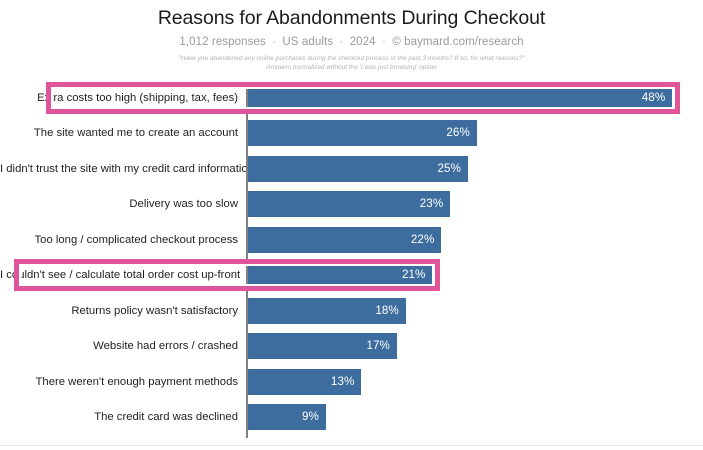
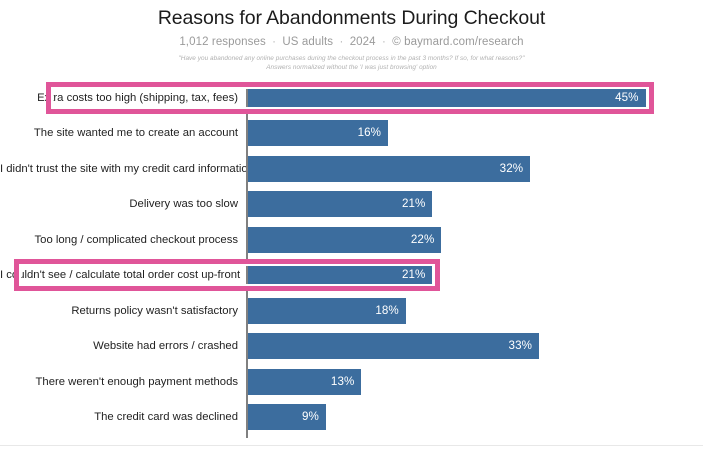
Extra costs too high (shipping, tax, fees): 48% -> 45%
The site wanted me to create an account: 26% -> 16%
I didn't trust the site with my credit card information: 25% -> 32%
Delivery was too slow: 23% -> 21%
Website had errors / crashed: 17% -> 33%
